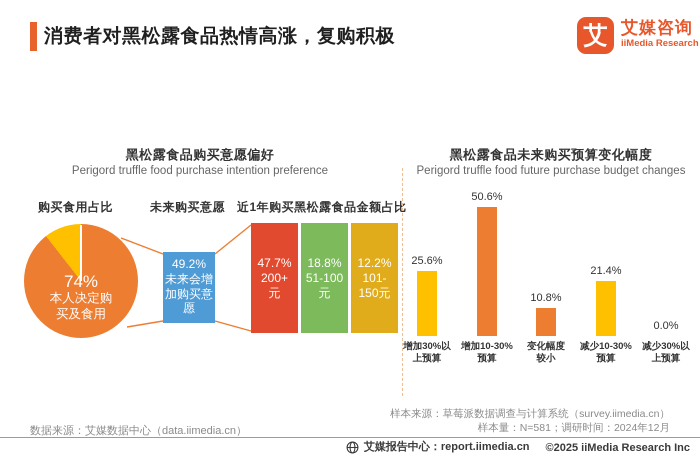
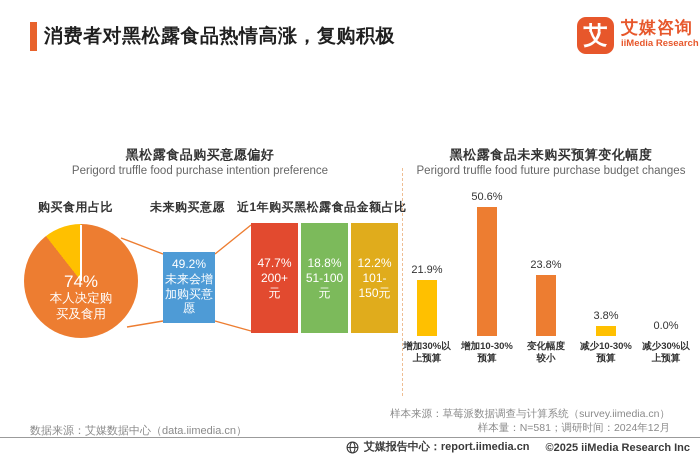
黑松露食品未来购买预算变化幅度/增加30%以 上预算: 25.6% -> 21.9%
黑松露食品未来购买预算变化幅度/变化幅度 较小: 10.8% -> 23.8%
黑松露食品未来购买预算变化幅度/减少10-30% 预算: 21.4% -> 3.8%
